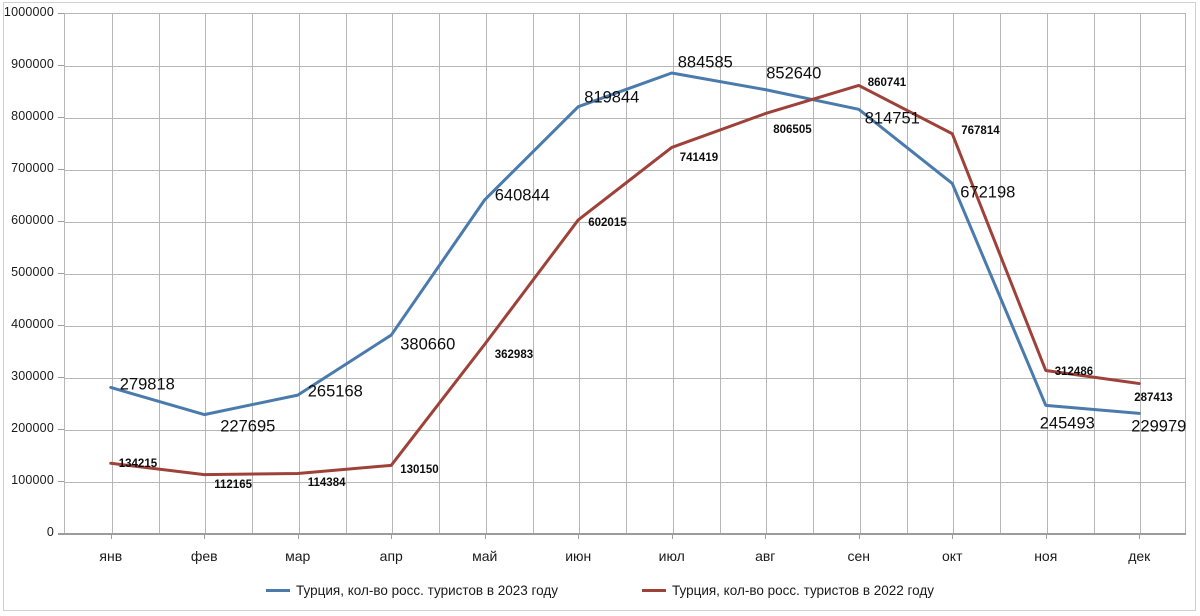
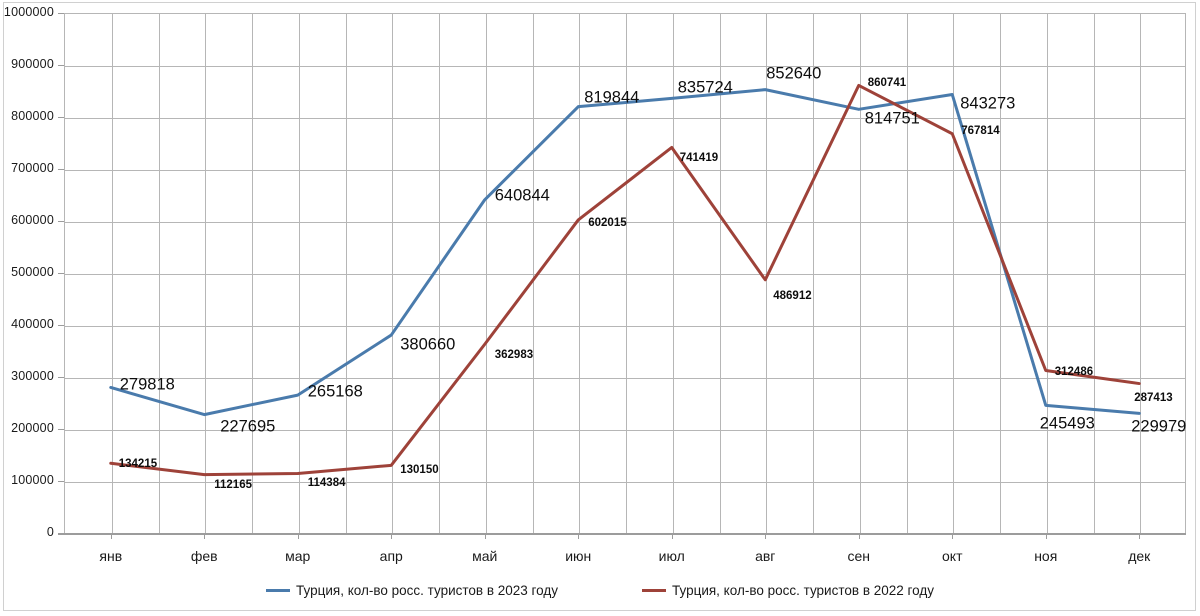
Турция, кол-во росс. туристов в 2023 году/июл: 884585 -> 835724
Турция, кол-во росс. туристов в 2022 году/авг: 806505 -> 486912
Турция, кол-во росс. туристов в 2023 году/окт: 672198 -> 843273
